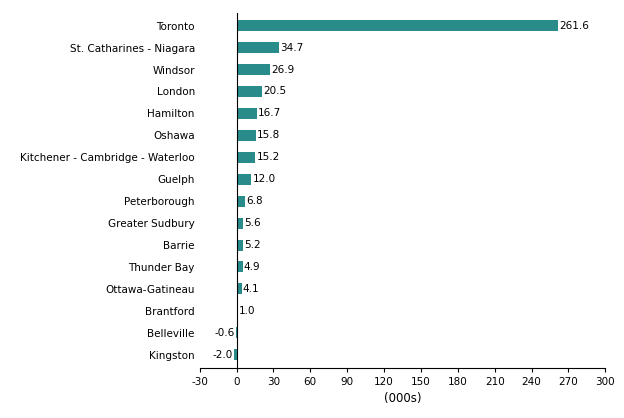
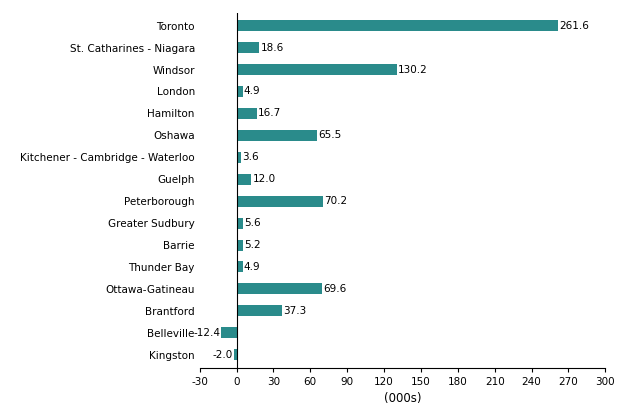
St. Catharines - Niagara: 34.7 -> 18.6
Windsor: 26.9 -> 130.2
London: 20.5 -> 4.9
Oshawa: 15.8 -> 65.5
Kitchener - Cambridge - Waterloo: 15.2 -> 3.6
Peterborough: 6.8 -> 70.2
Ottawa-Gatineau: 4.1 -> 69.6
Brantford: 1.0 -> 37.3
Belleville: -0.6 -> -12.4
